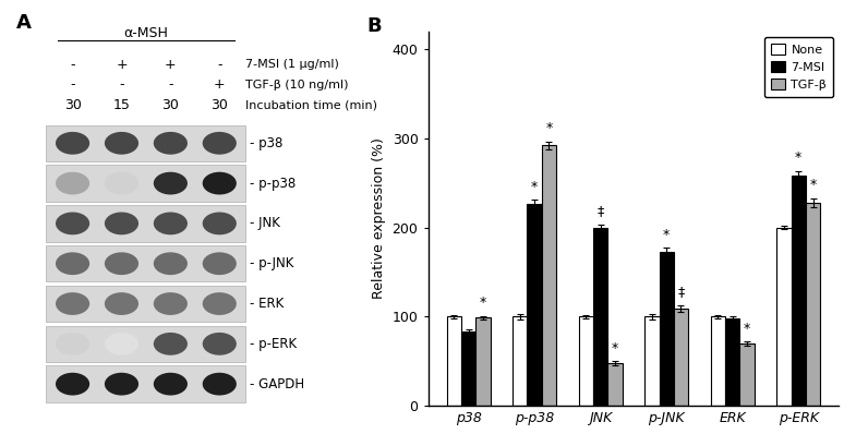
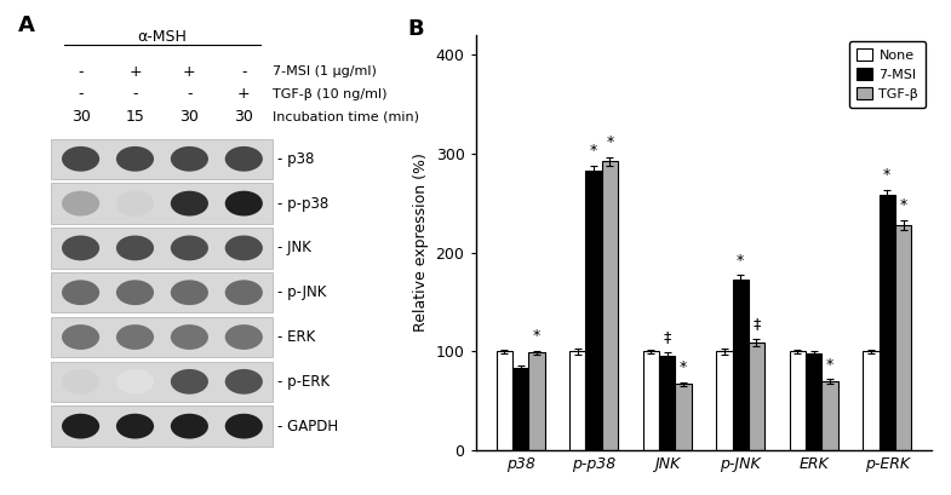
7-MSI/p-p38: 226 -> 283
7-MSI/JNK: 200 -> 96
TGF-β/JNK: 48 -> 67
None/p-ERK: 200 -> 100
